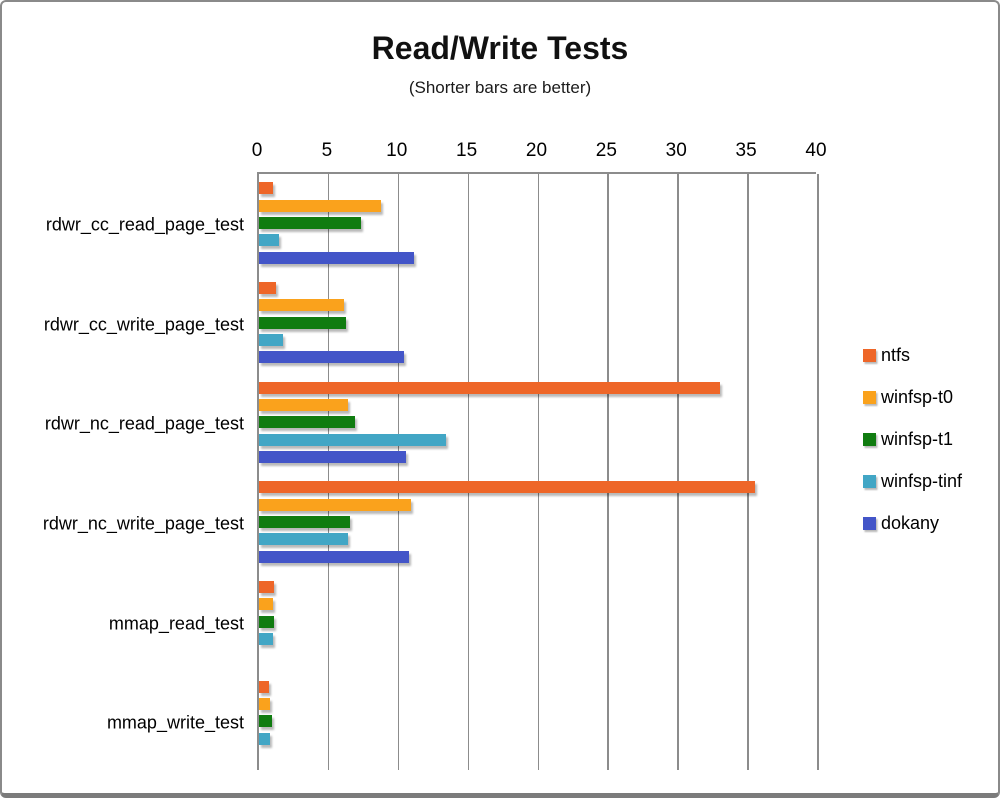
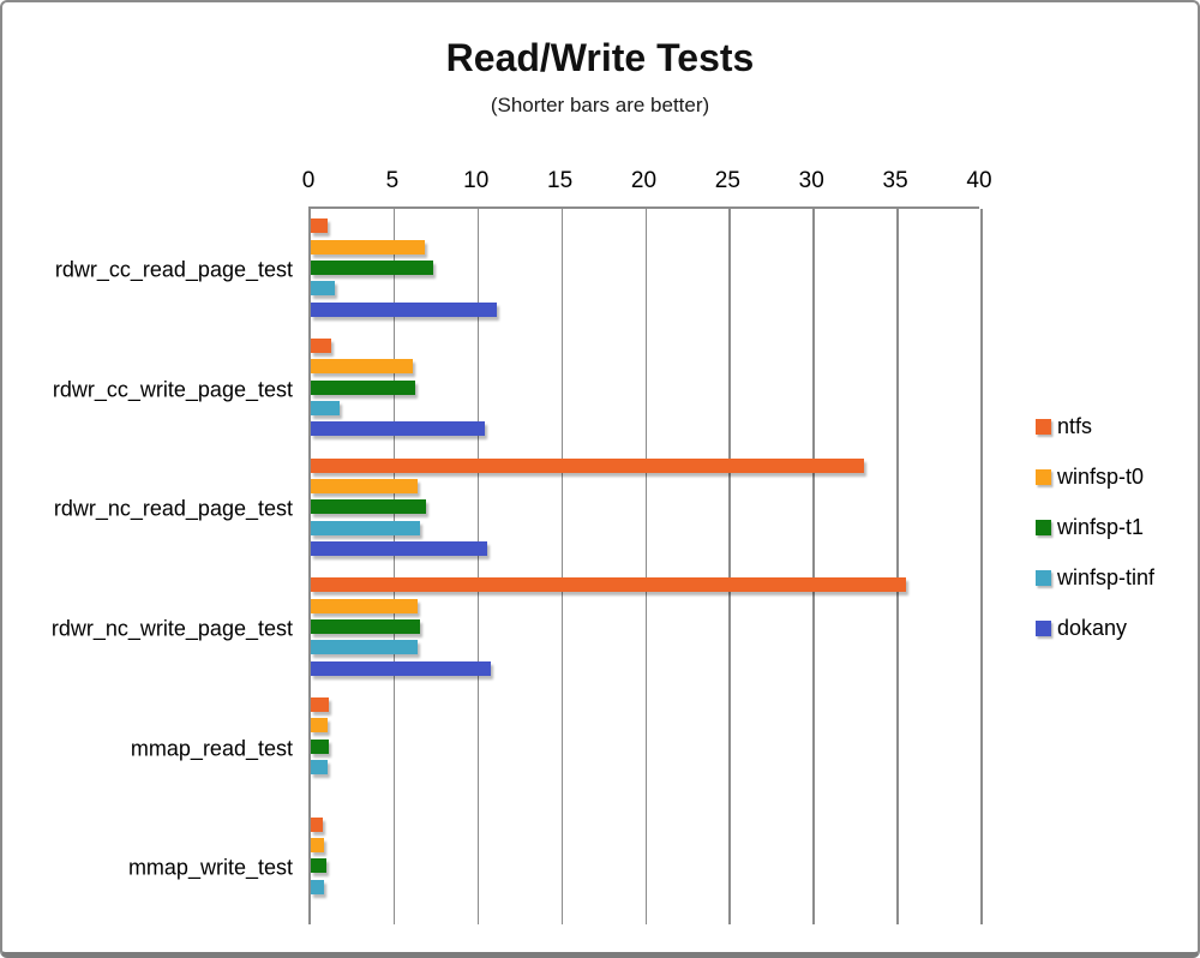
winfsp-t0/rdwr_cc_read_page_test: 8.7 -> 6.8
winfsp-tinf/rdwr_nc_read_page_test: 13.4 -> 6.5
winfsp-t0/rdwr_nc_write_page_test: 10.9 -> 6.4
